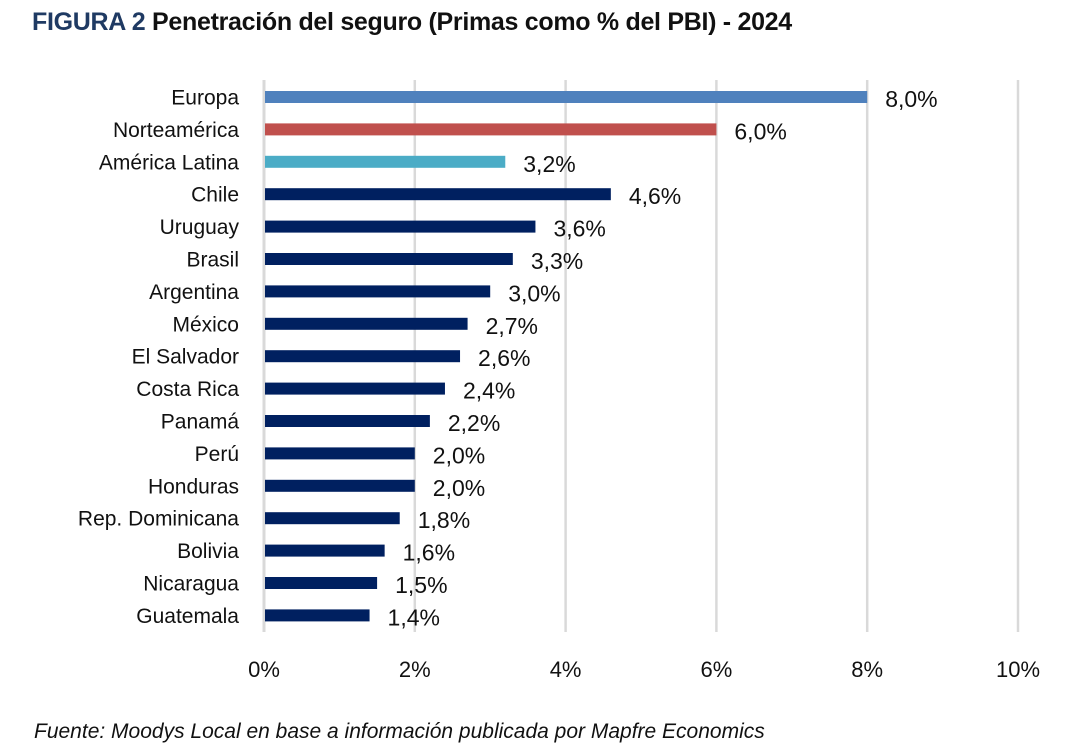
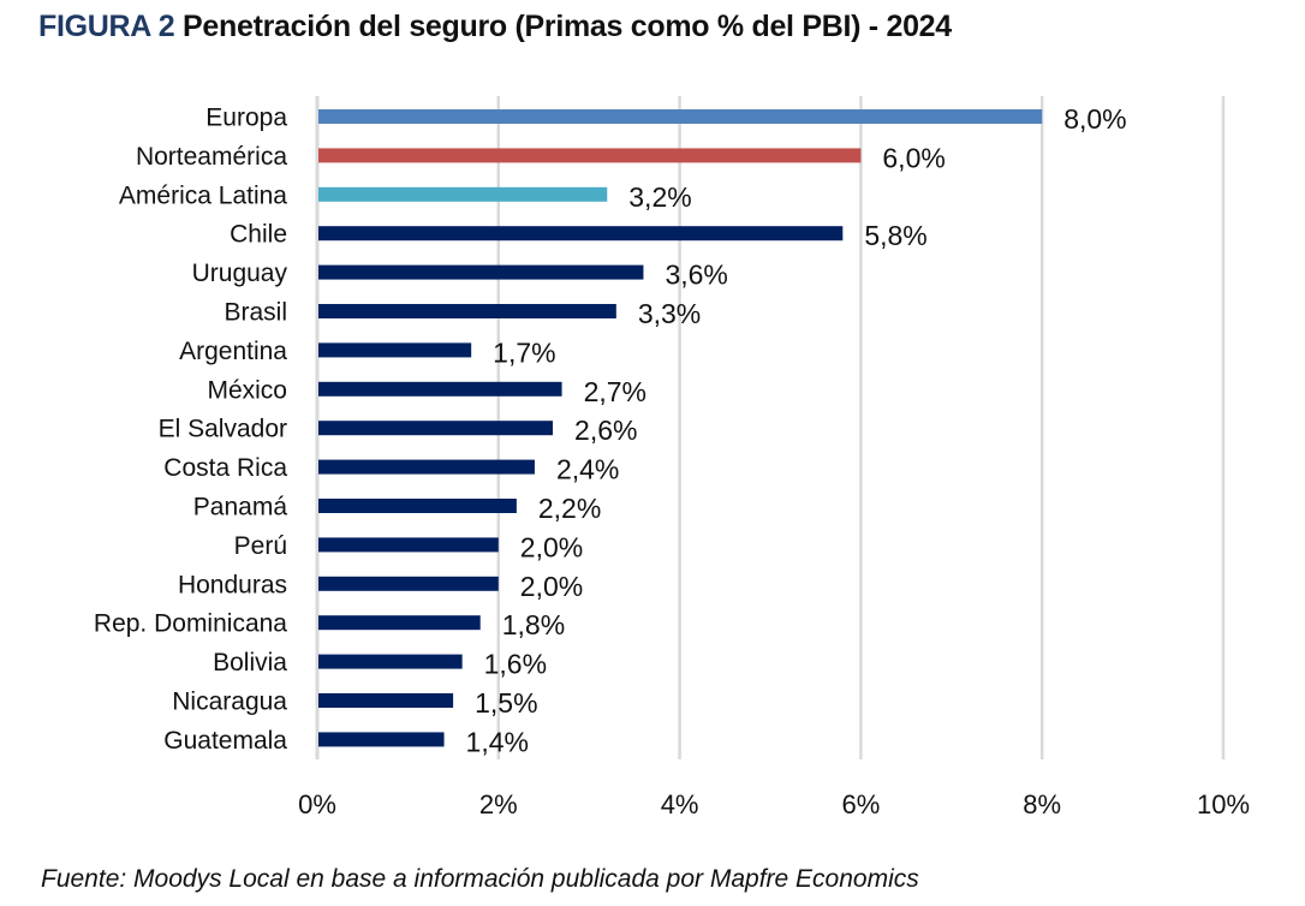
Chile: 4,6% -> 5,8%
Argentina: 3,0% -> 1,7%
